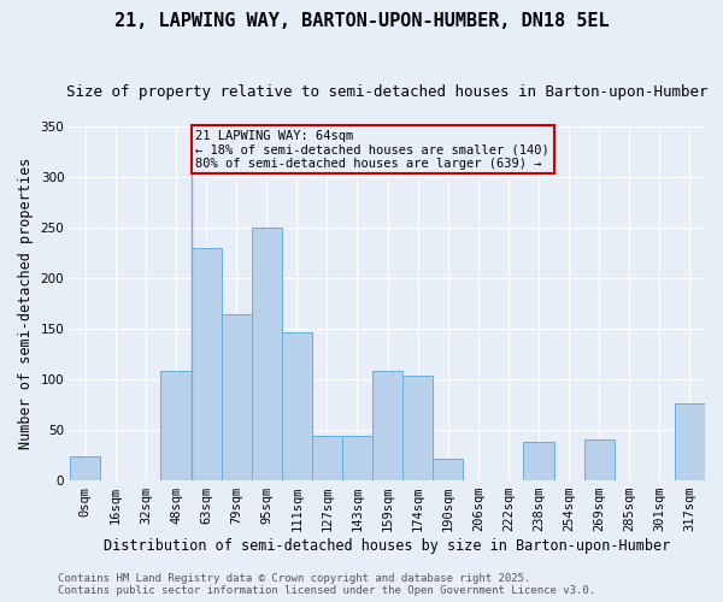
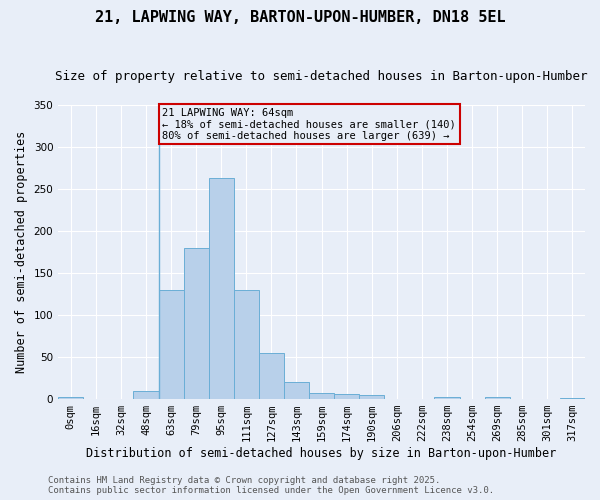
0sqm: 24 -> 2
48sqm: 108 -> 10
63sqm: 230 -> 130
79sqm: 164 -> 180
95sqm: 250 -> 263
111sqm: 146 -> 130
127sqm: 44 -> 55
143sqm: 44 -> 20
159sqm: 108 -> 7
174sqm: 104 -> 6
190sqm: 22 -> 5
238sqm: 38 -> 2
269sqm: 40 -> 3
317sqm: 76 -> 1
